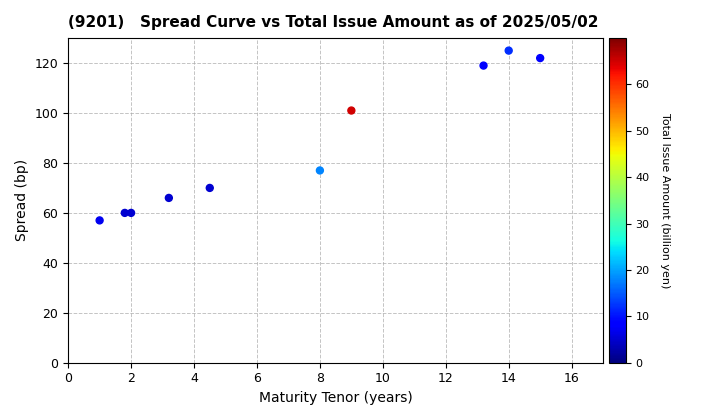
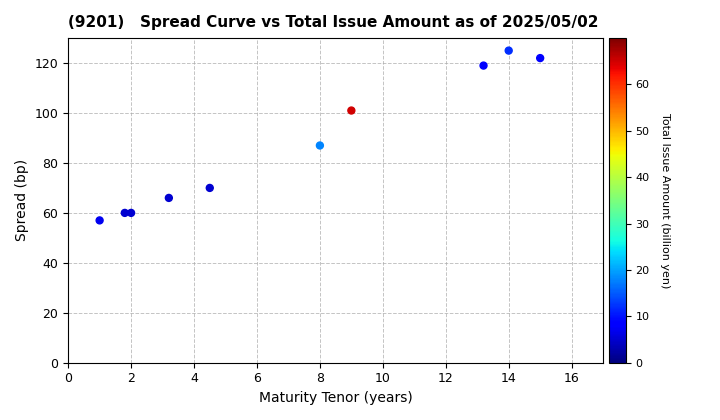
8: 77 -> 87
